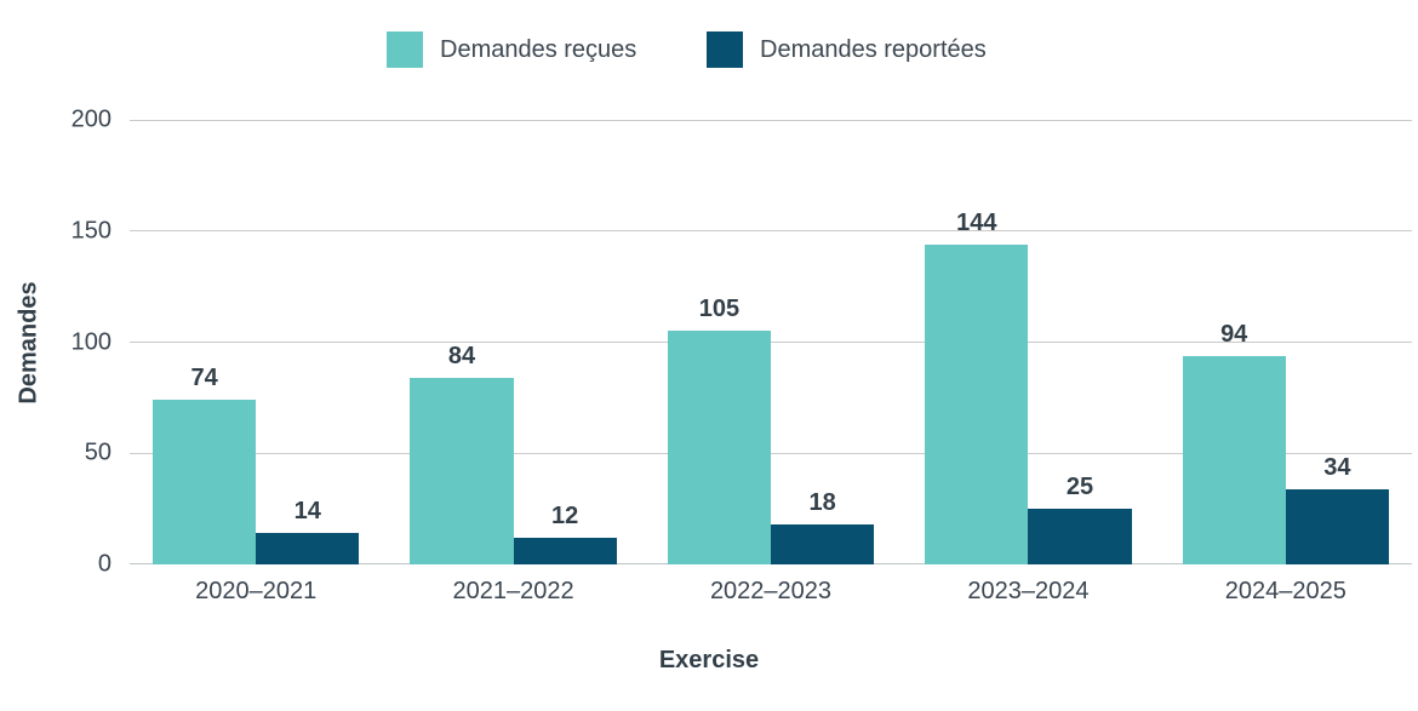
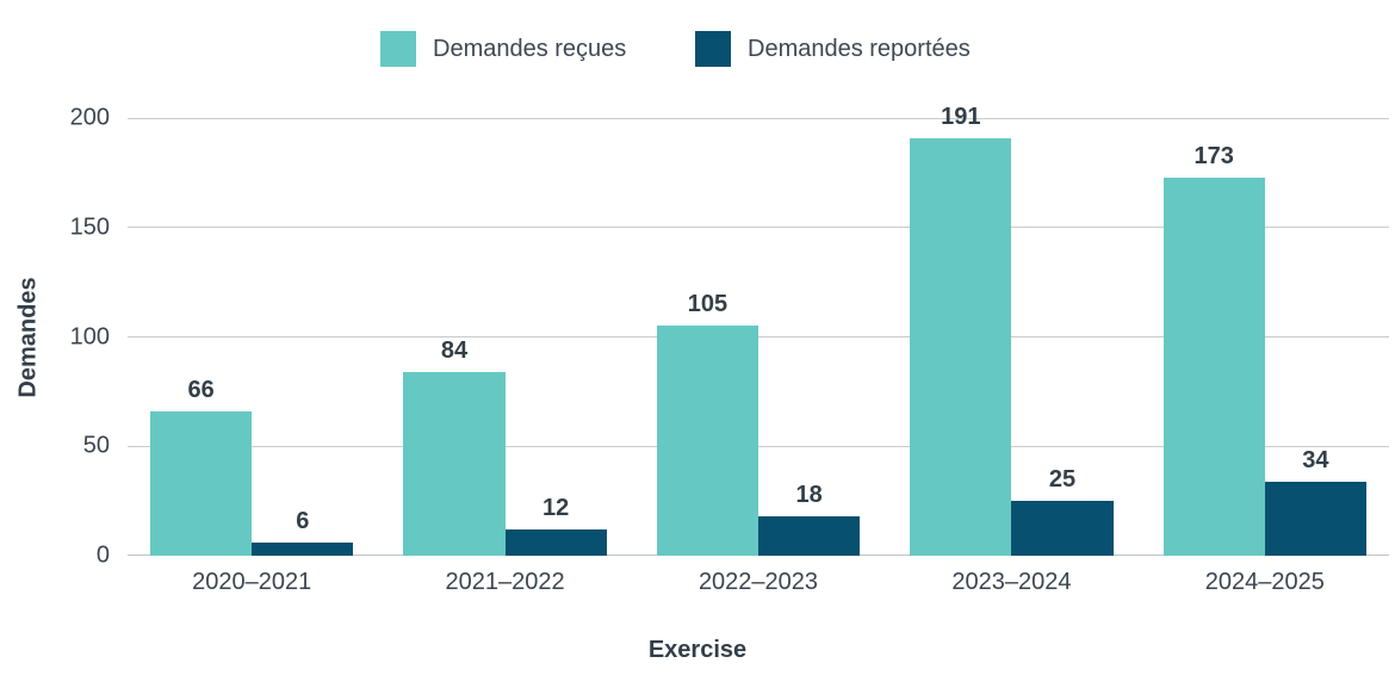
Demandes reçues/2020–2021: 74 -> 66
Demandes reportées/2020–2021: 14 -> 6
Demandes reçues/2023–2024: 144 -> 191
Demandes reçues/2024–2025: 94 -> 173
